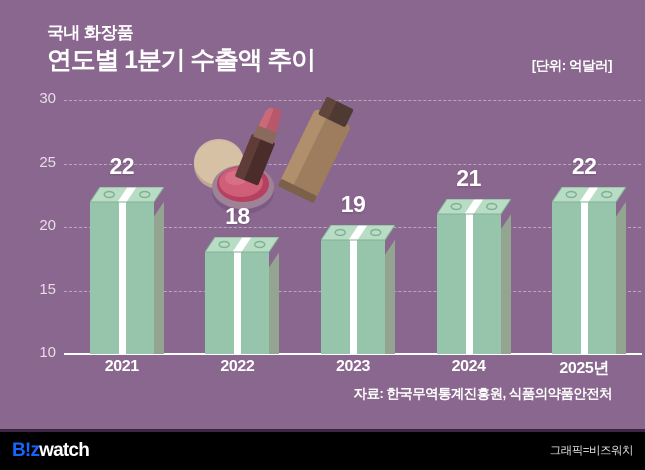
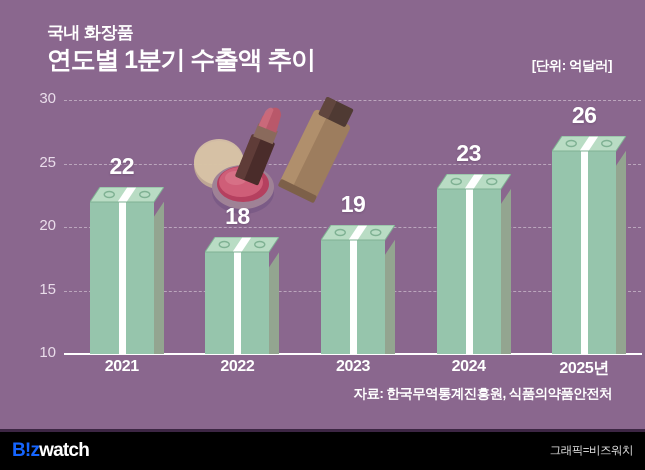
2024: 21 -> 23
2025년: 22 -> 26
